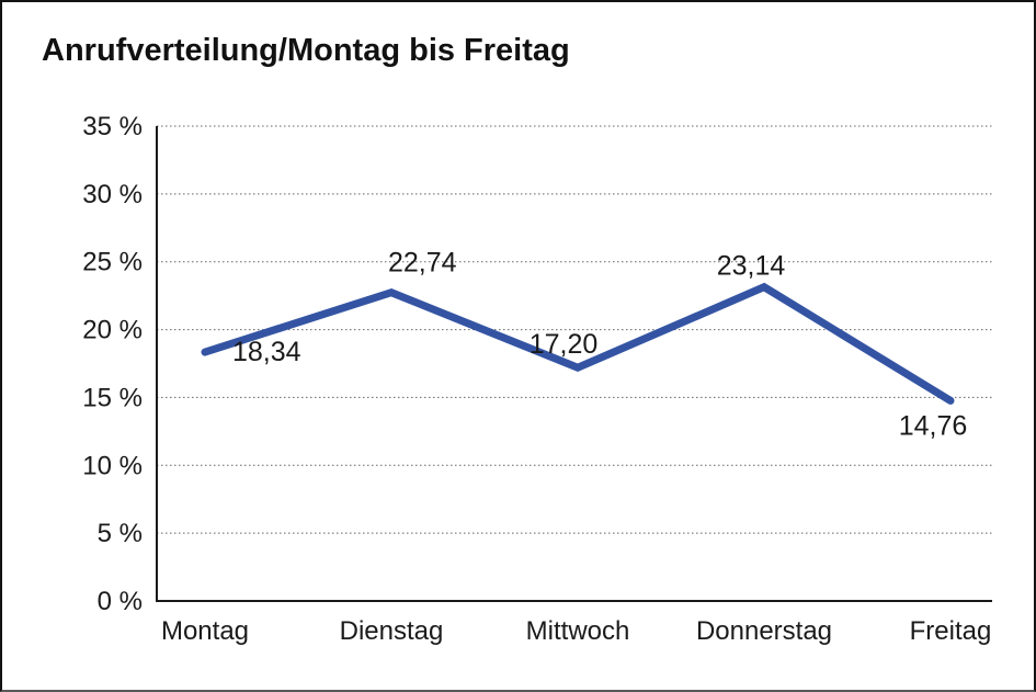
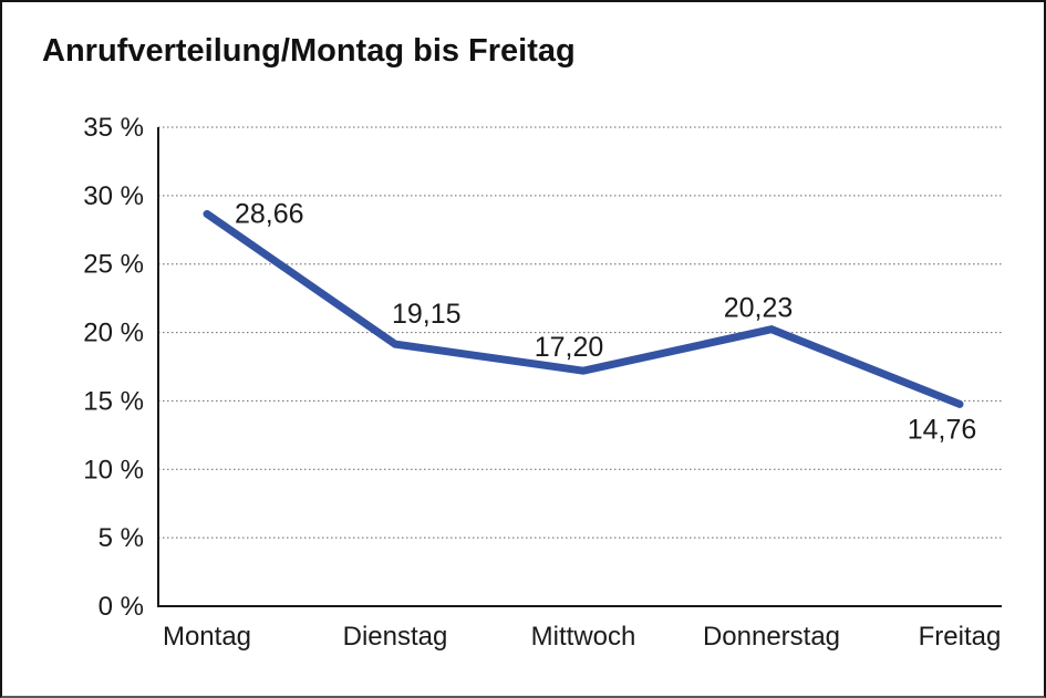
Montag: 18,34 -> 28,66
Dienstag: 22,74 -> 19,15
Donnerstag: 23,14 -> 20,23
